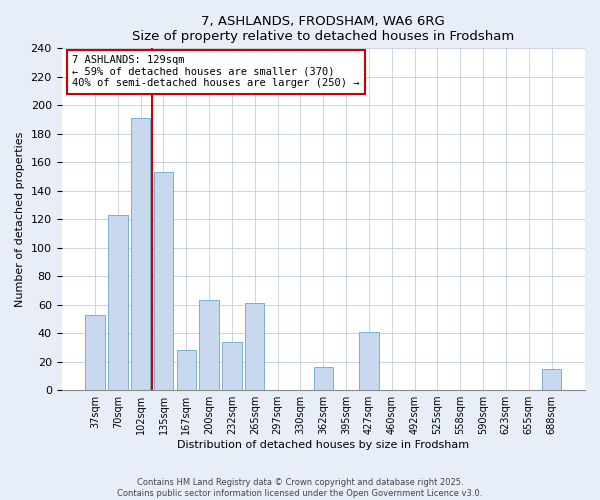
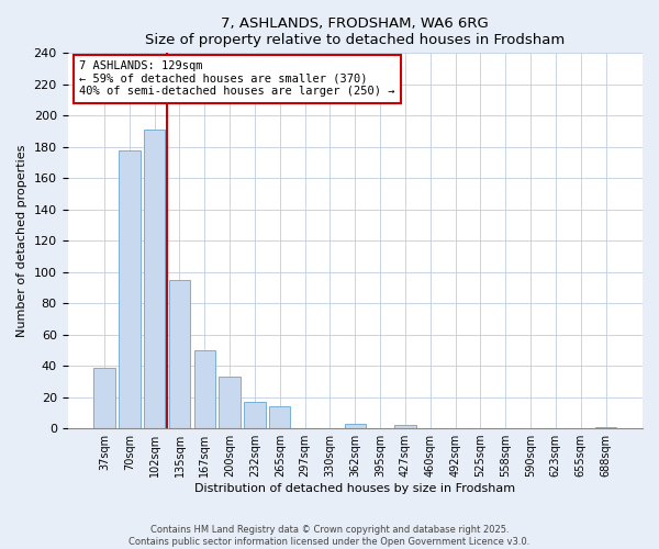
37sqm: 53 -> 39
70sqm: 123 -> 178
135sqm: 153 -> 95
167sqm: 28 -> 50
200sqm: 63 -> 33
232sqm: 34 -> 17
265sqm: 61 -> 14
362sqm: 16 -> 3
427sqm: 41 -> 2
688sqm: 15 -> 1
